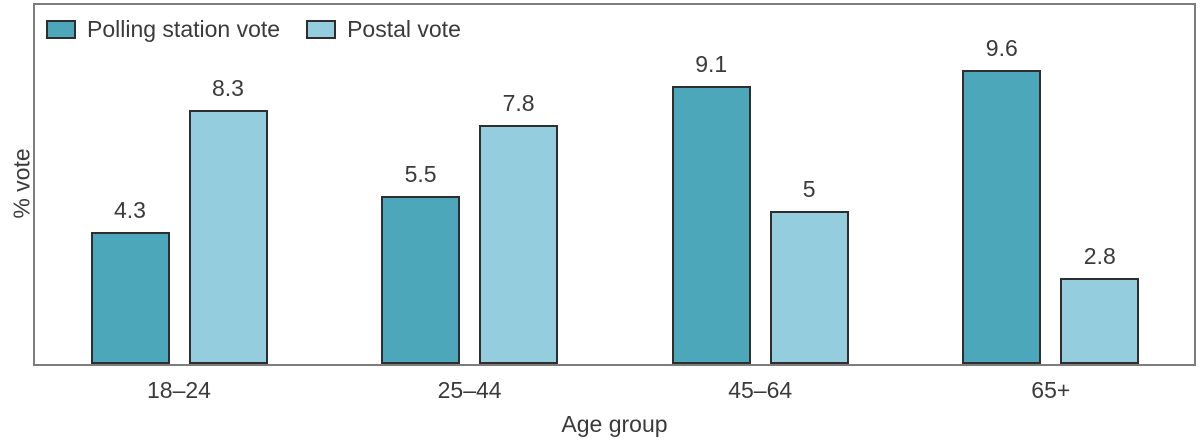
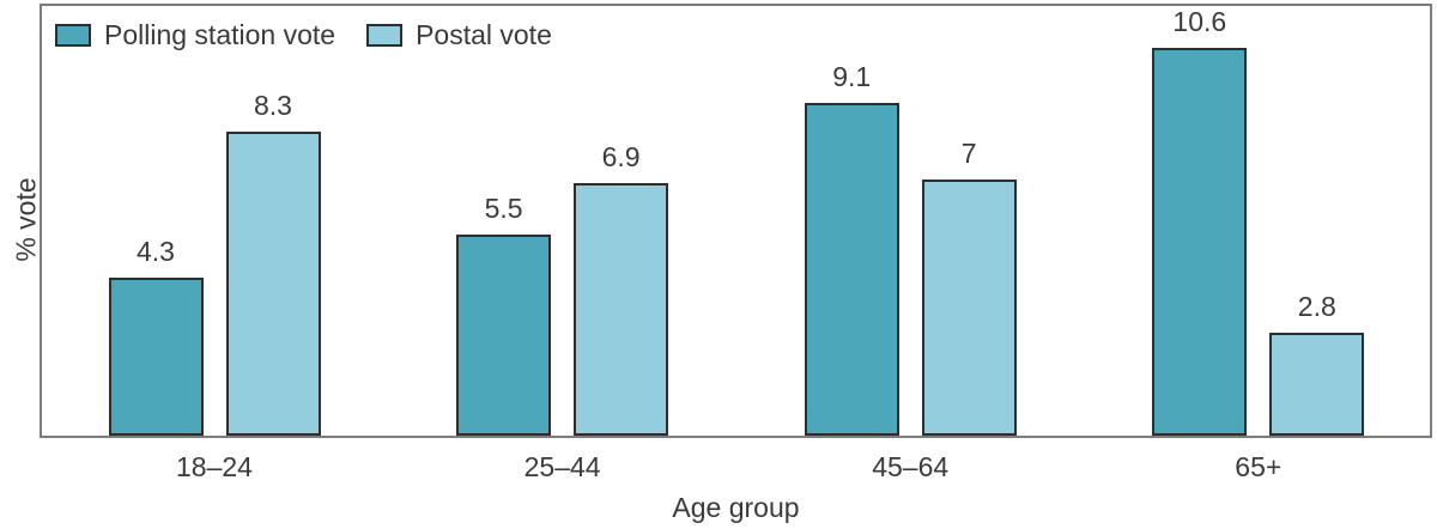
Postal vote/25–44: 7.8 -> 6.9
Postal vote/45–64: 5 -> 7
Polling station vote/65+: 9.6 -> 10.6
